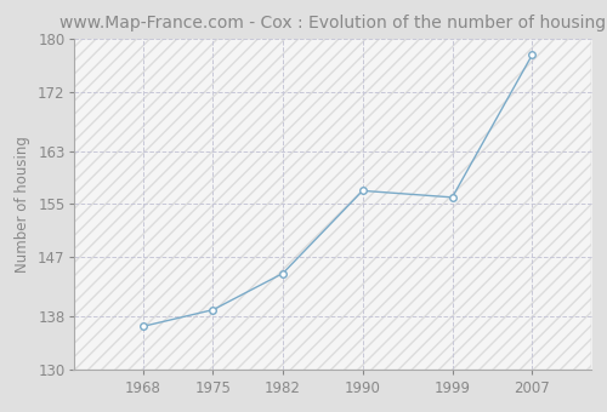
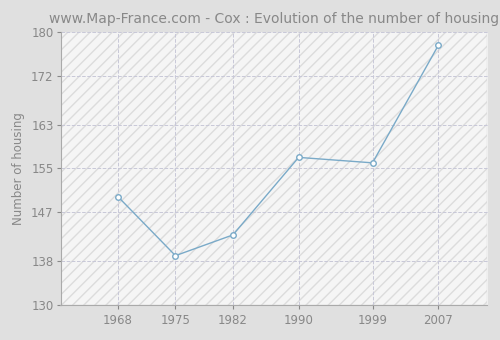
1968: 136.5 -> 149.8
1982: 144.5 -> 142.8
